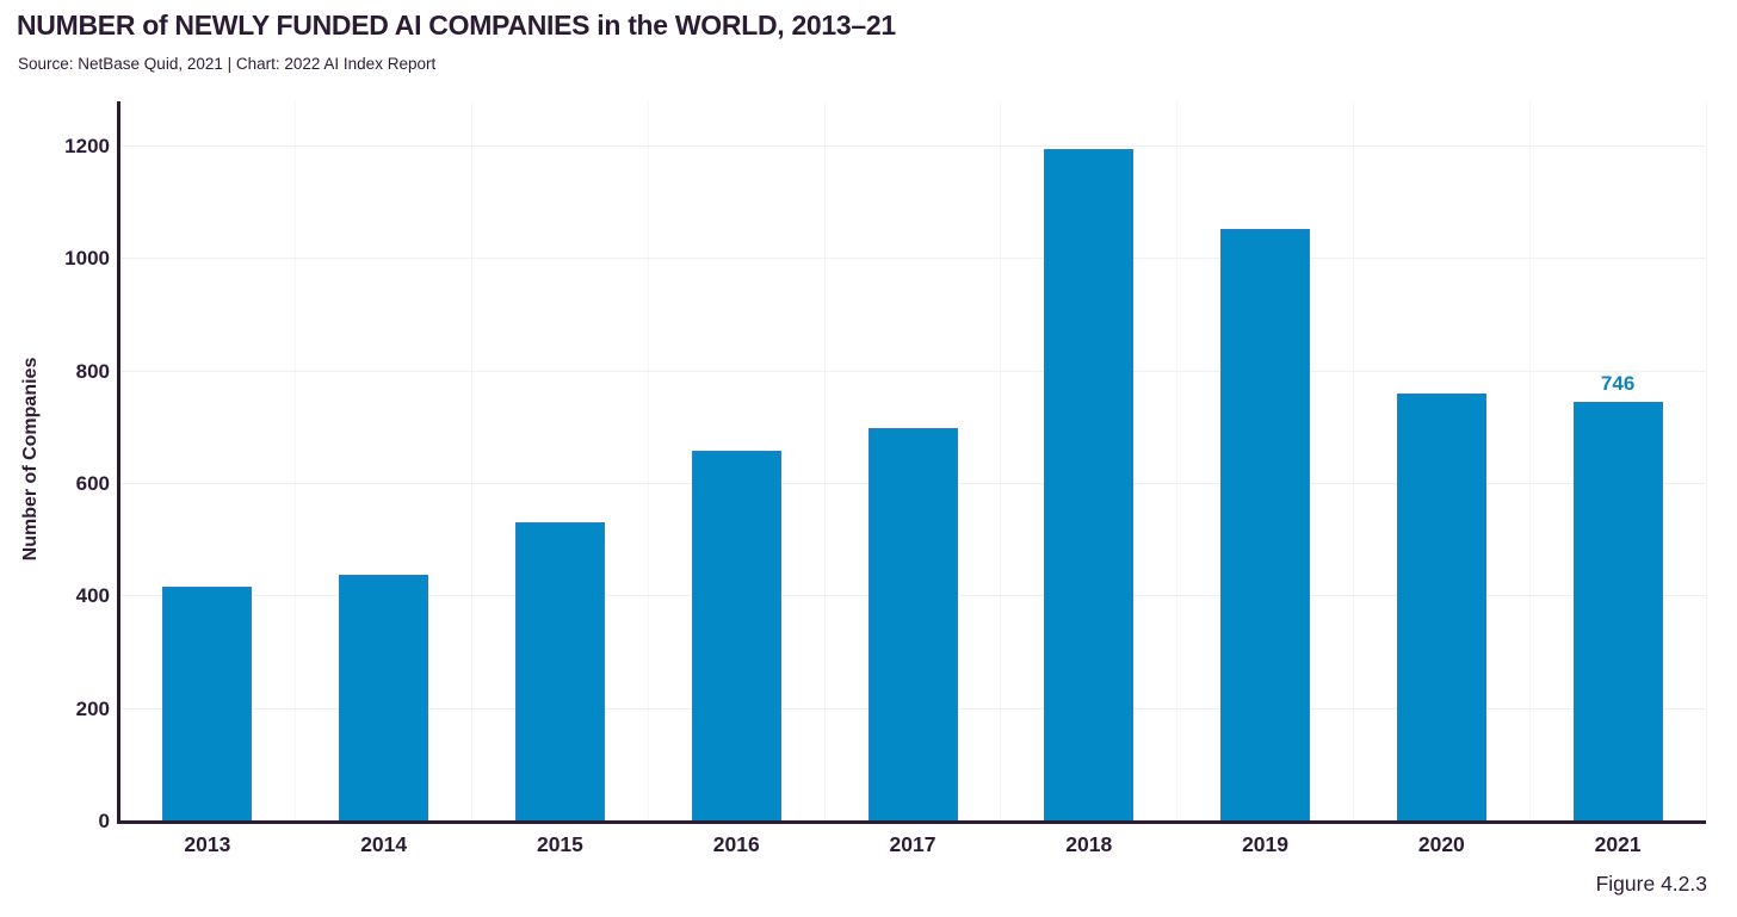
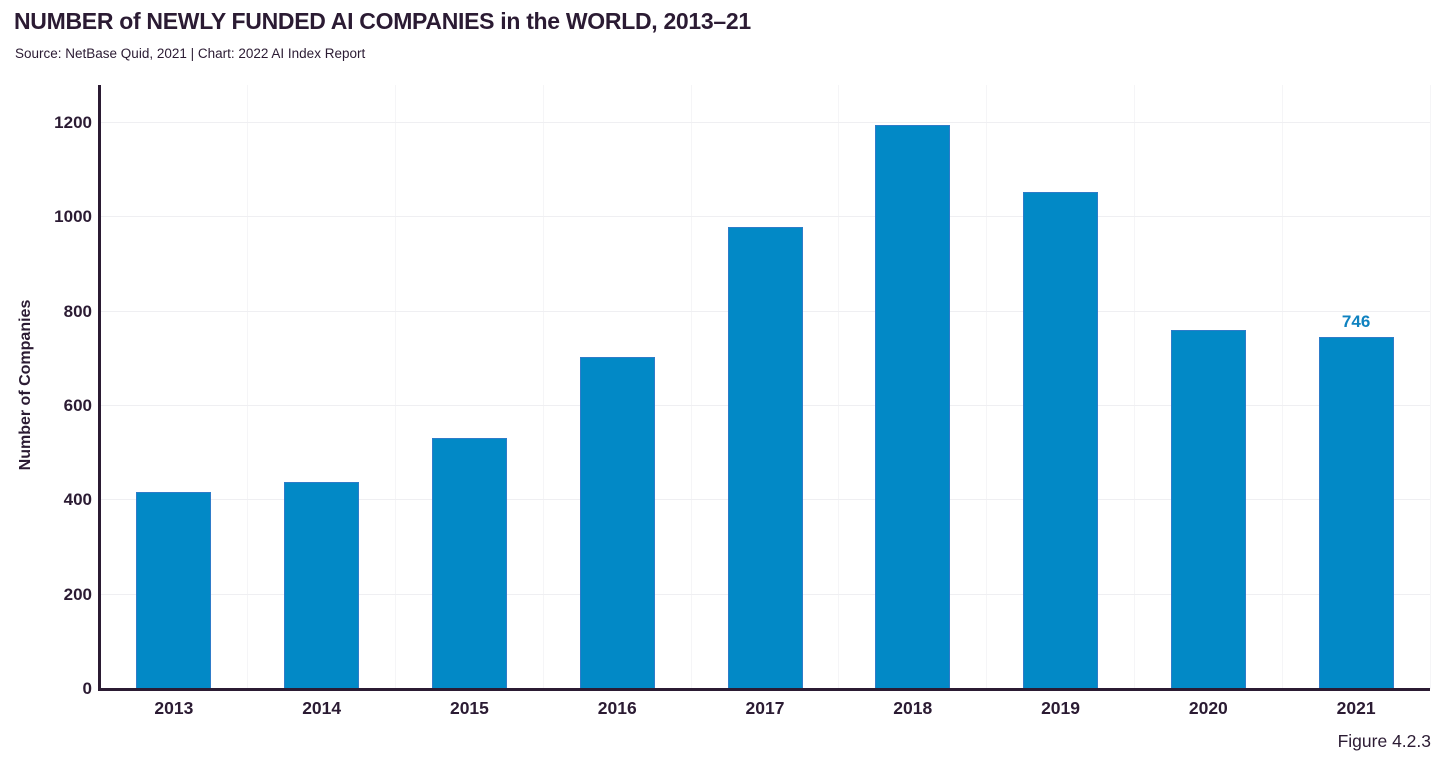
2016: 660 -> 700
2017: 700 -> 980
